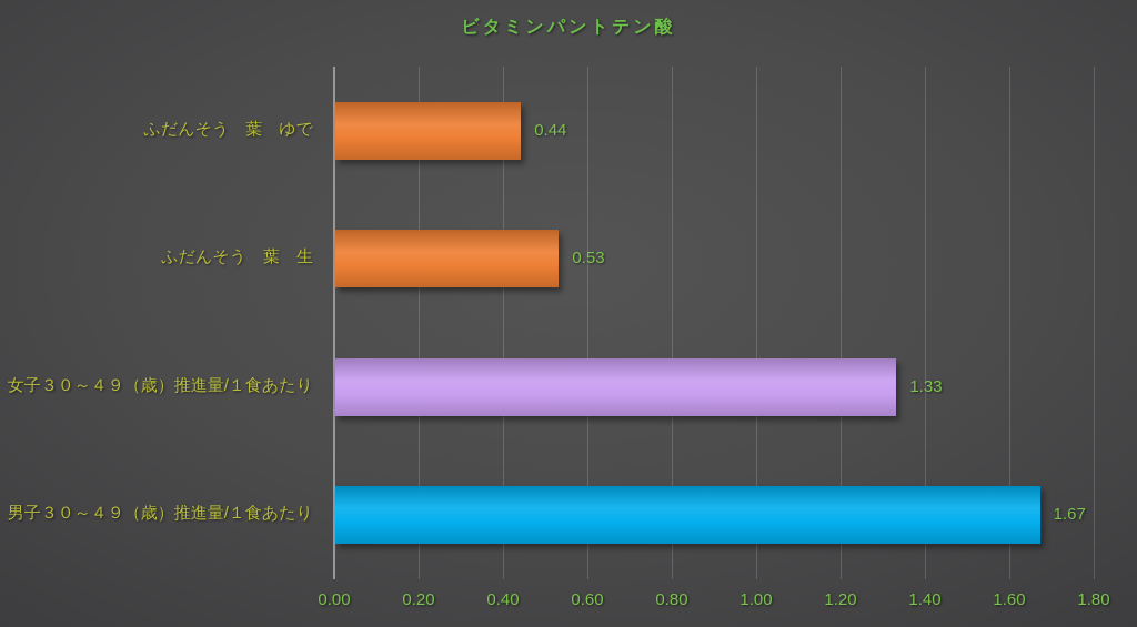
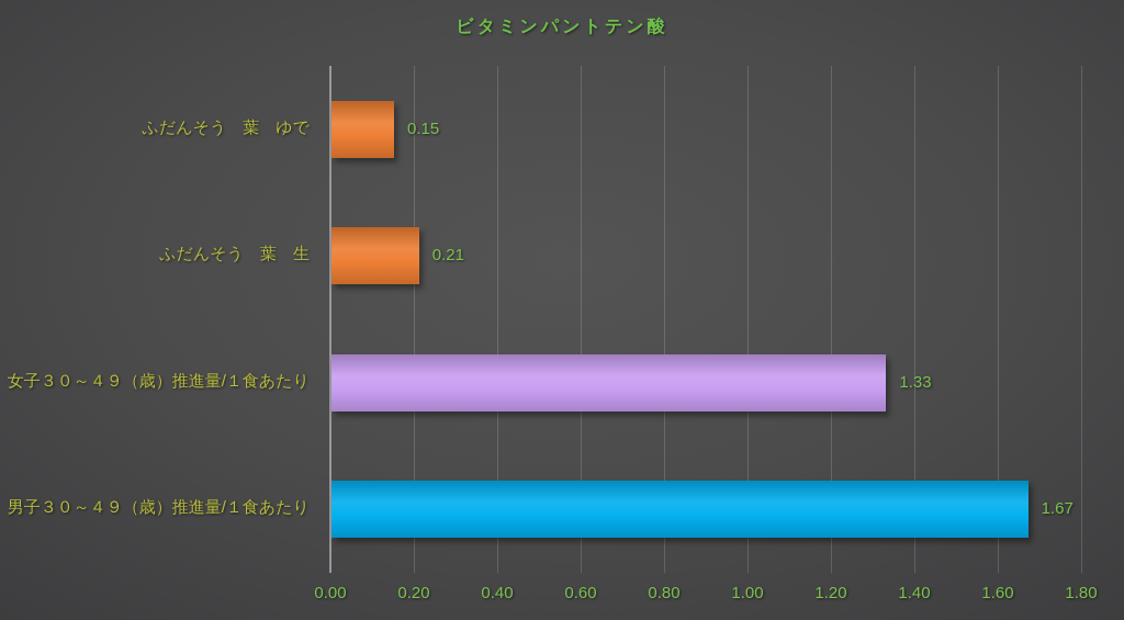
ふだんそう 葉 ゆで: 0.44 -> 0.15
ふだんそう 葉 生: 0.53 -> 0.21
